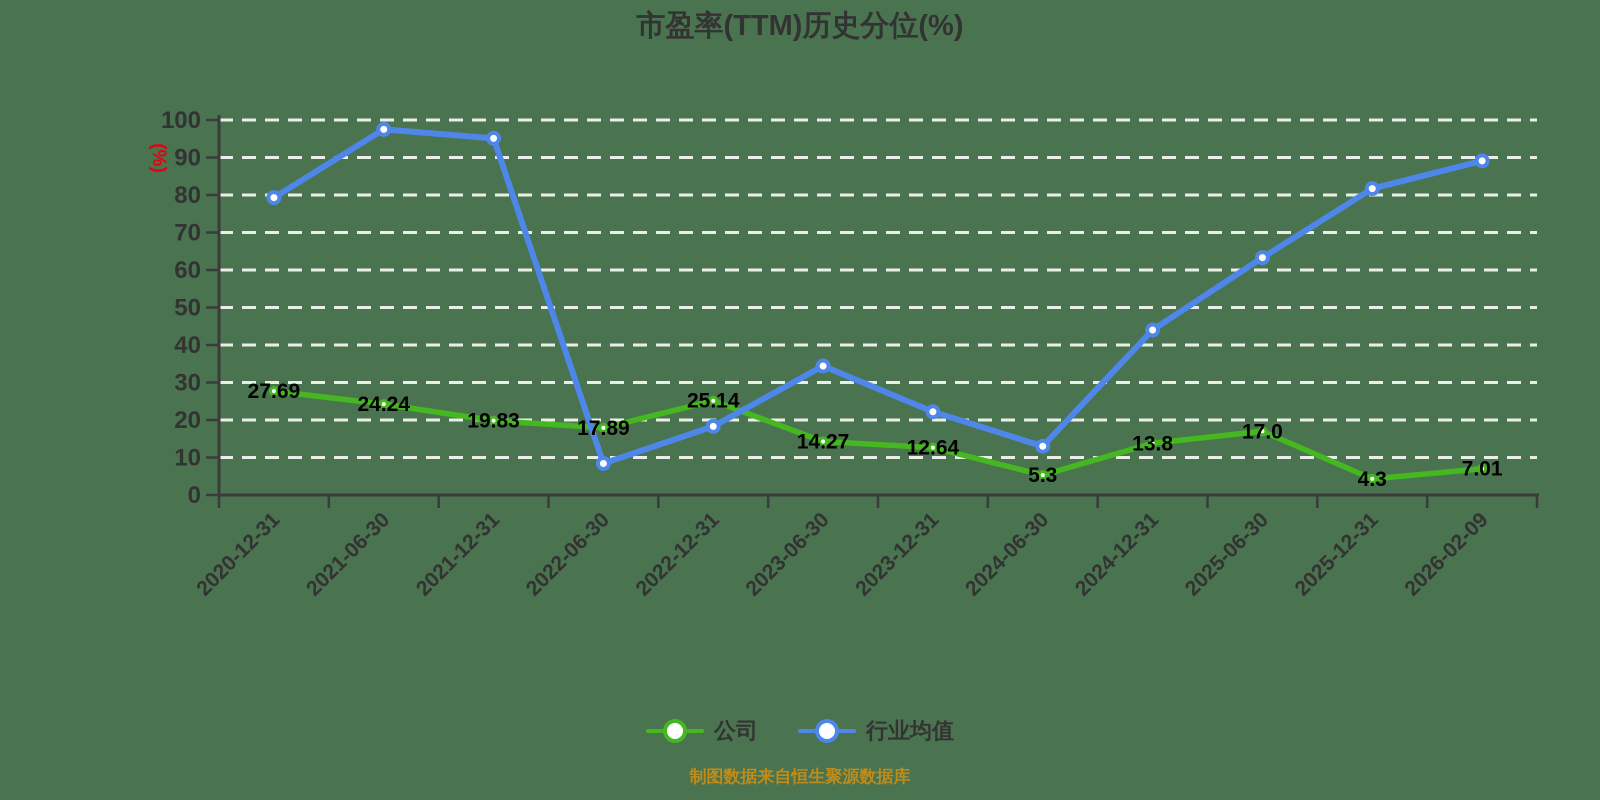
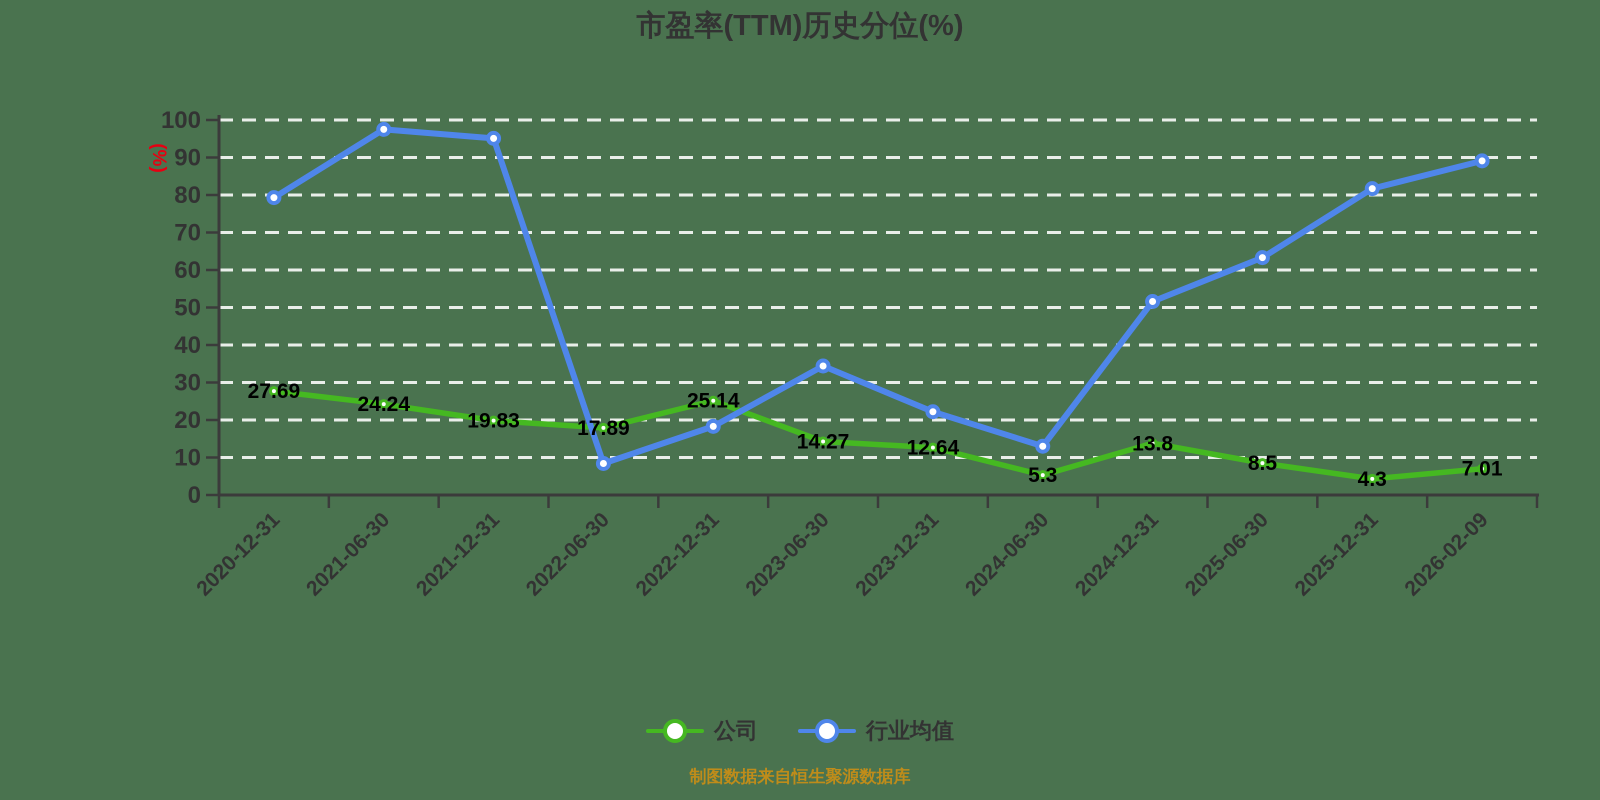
行业均值/2024-12-31: 44 -> 52
公司/2025-06-30: 17.0 -> 8.5
